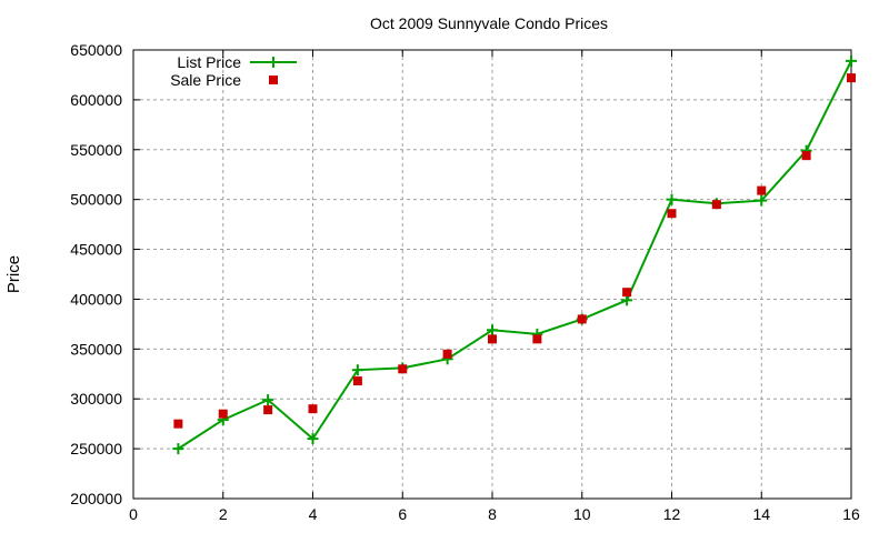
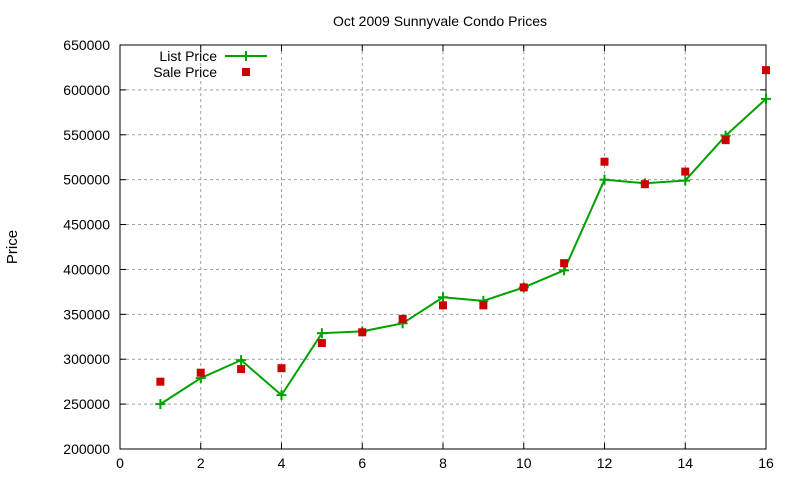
Sale Price/12: 490000 -> 520000
List Price/16: 640000 -> 590000
